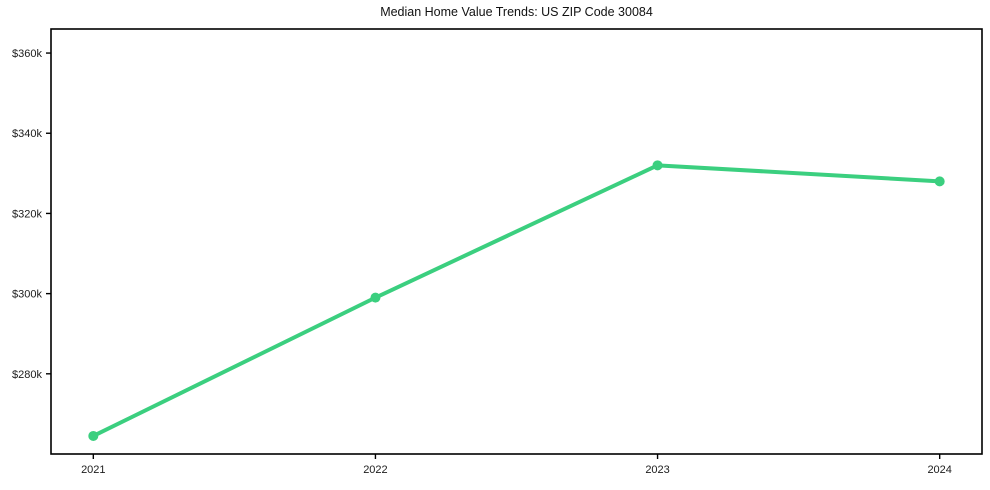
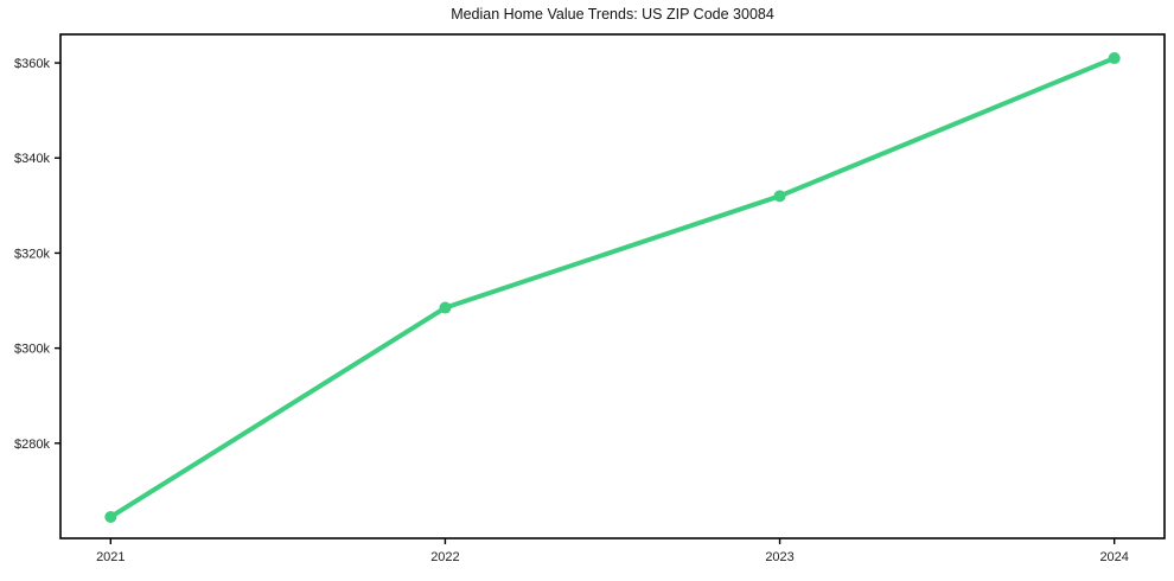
2022: $299k -> $308k
2024: $328k -> $361k
